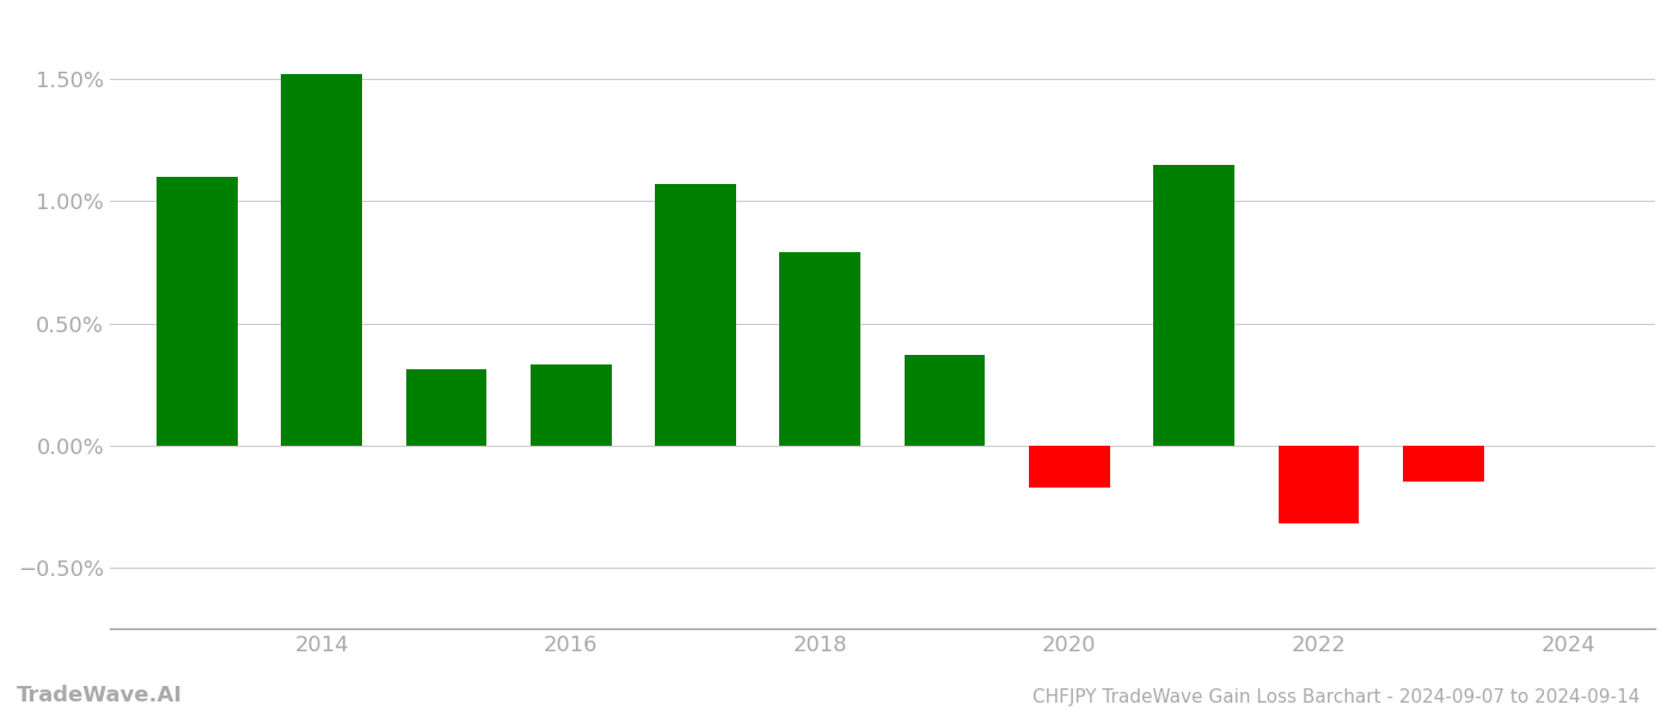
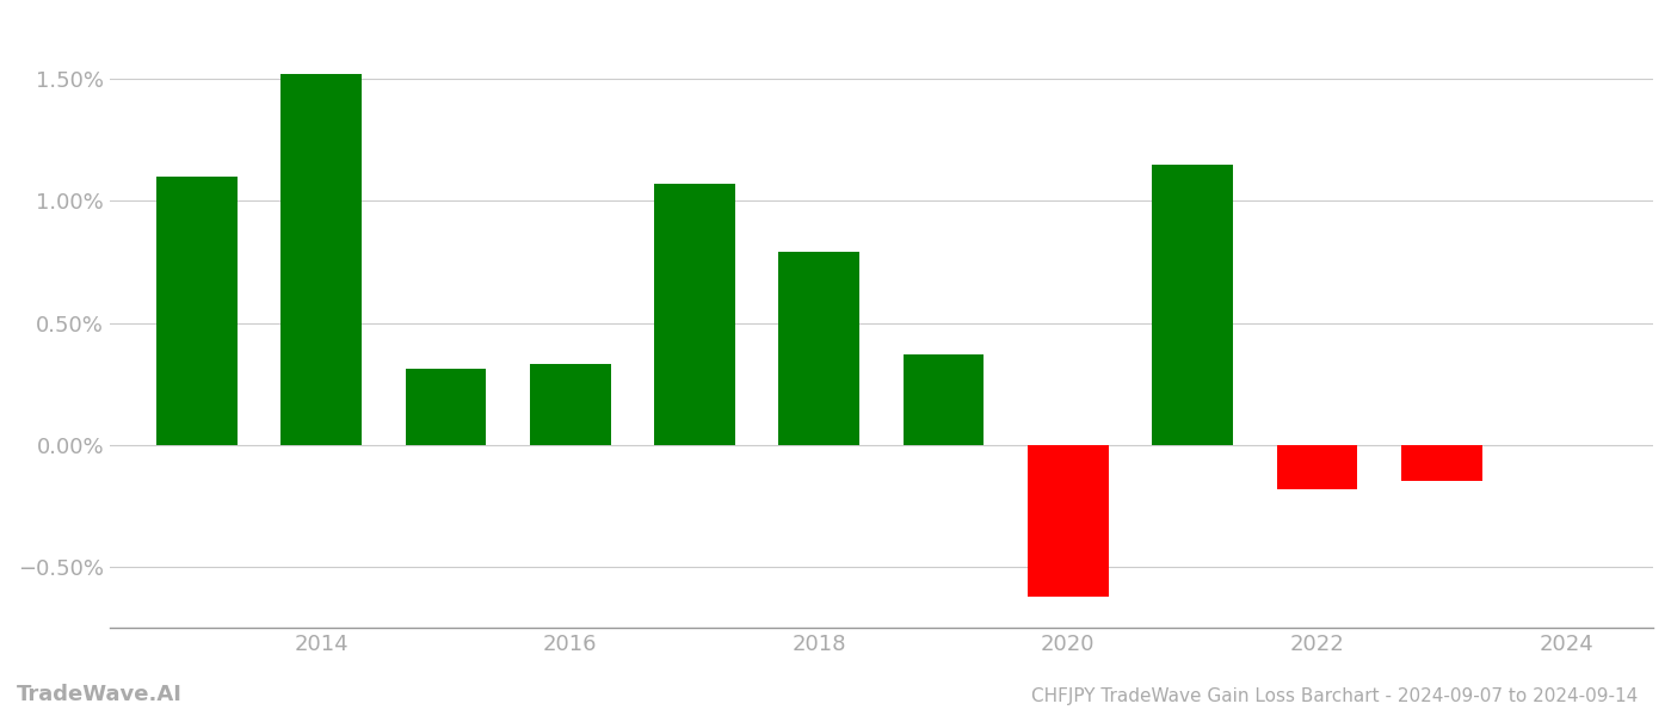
2020: -0.17% -> -0.62%
2022: -0.32% -> -0.18%
